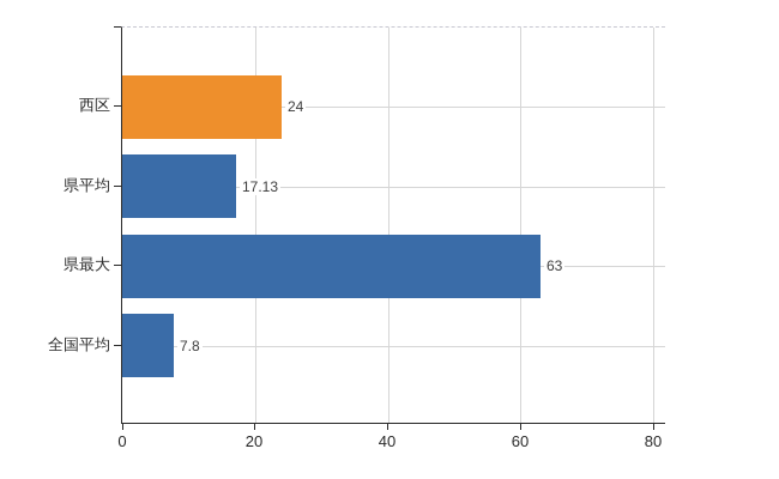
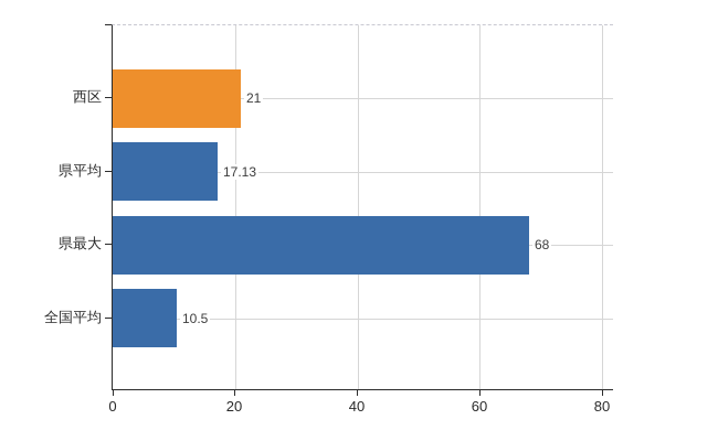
西区: 24 -> 21
県最大: 63 -> 68
全国平均: 7.8 -> 10.5
